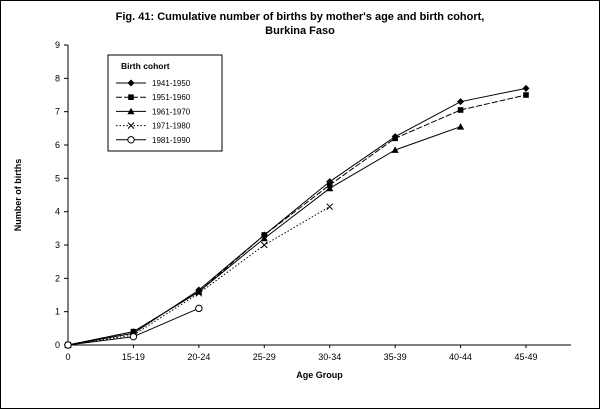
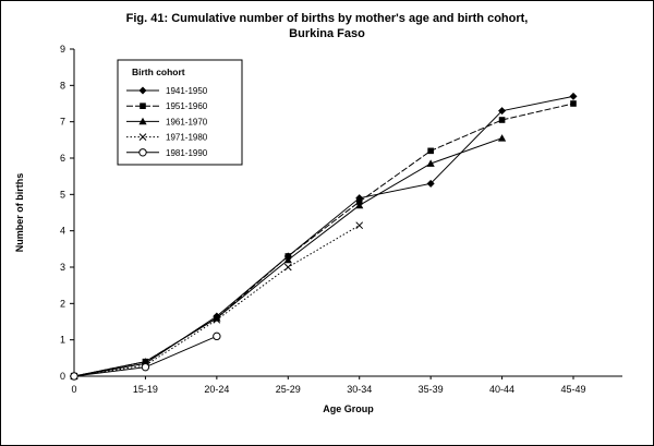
1941-1950/35-39: 6.2 -> 5.3
